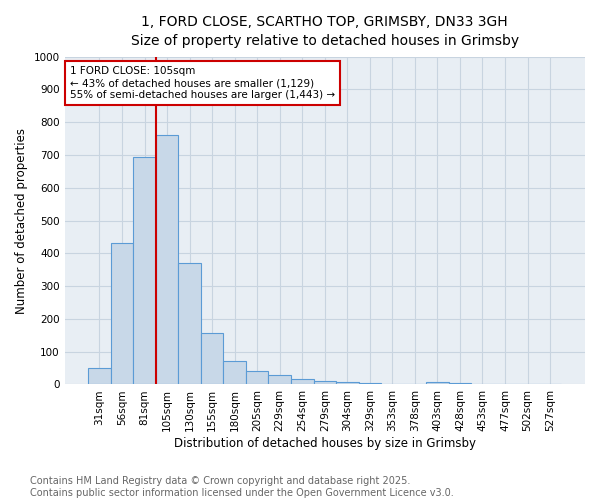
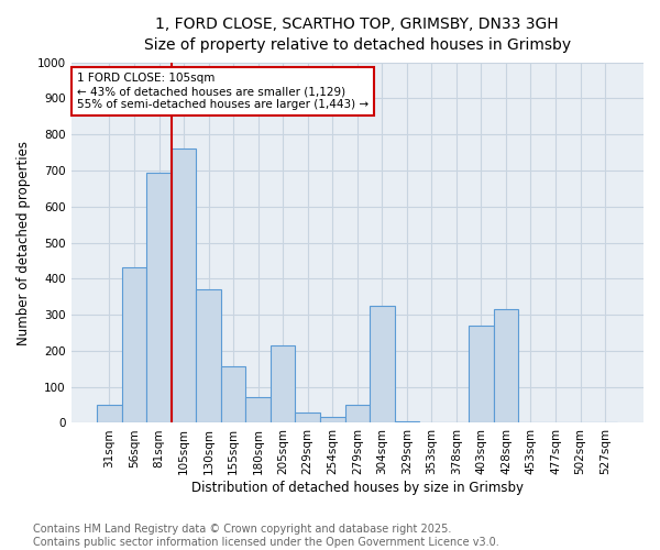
205sqm: 40 -> 215
279sqm: 12 -> 50
304sqm: 8 -> 325
403sqm: 8 -> 270
428sqm: 5 -> 315
